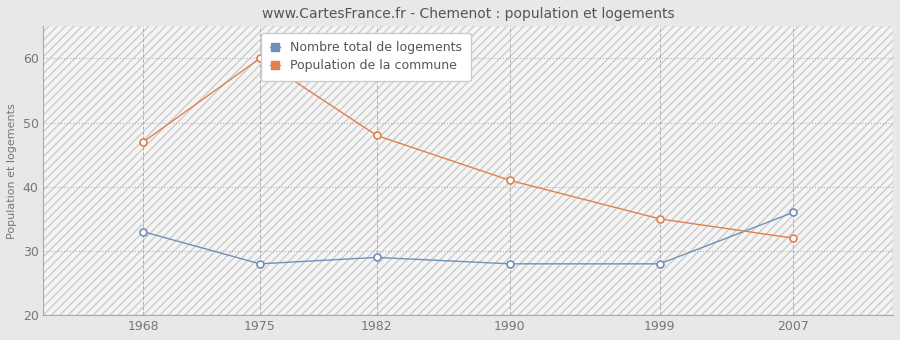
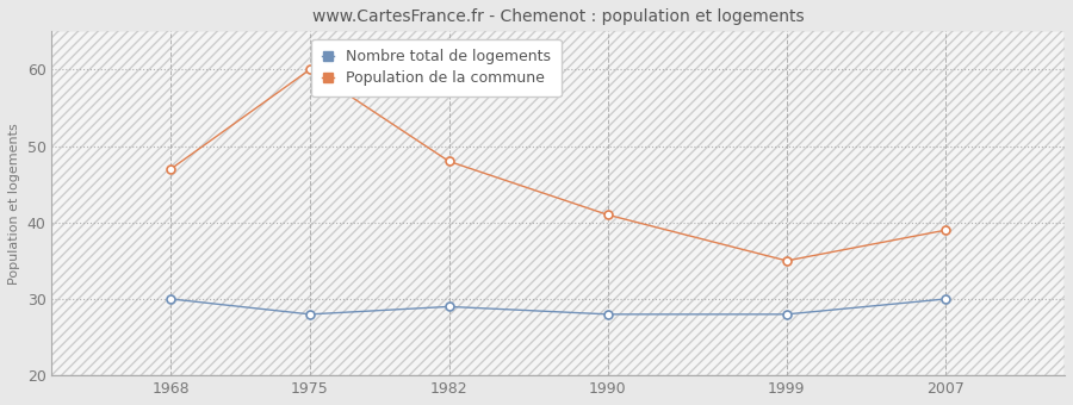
Nombre total de logements/1968: 33 -> 30
Nombre total de logements/2007: 36 -> 30
Population de la commune/2007: 32 -> 39
